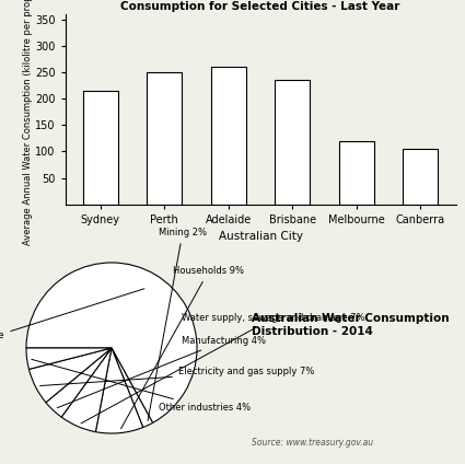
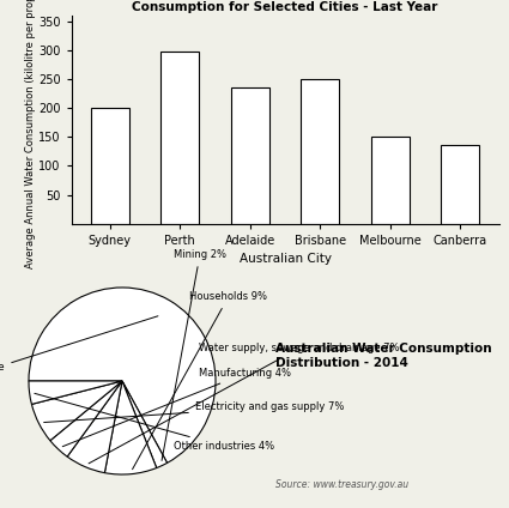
Sydney: 215 -> 200
Perth: 250 -> 298
Adelaide: 260 -> 235
Brisbane: 235 -> 250
Melbourne: 120 -> 150
Canberra: 105 -> 135
